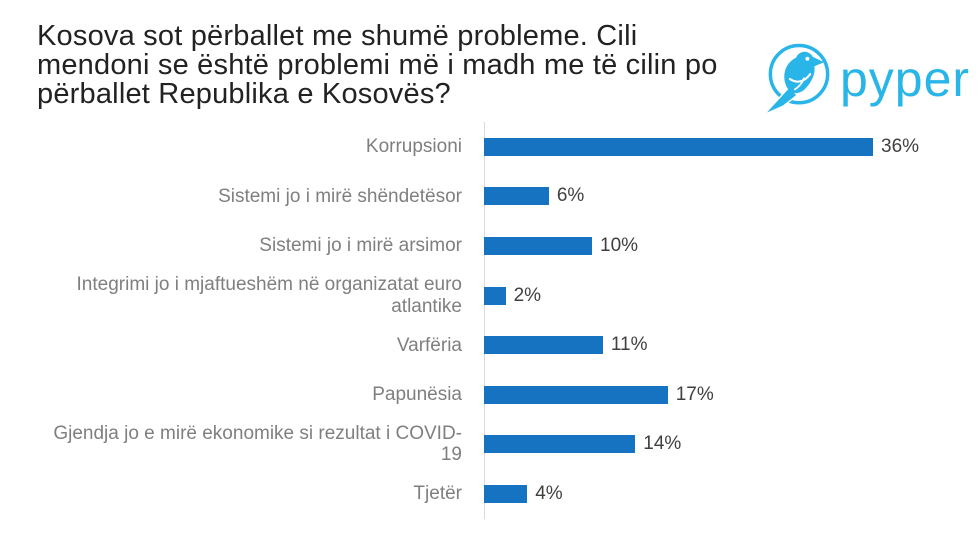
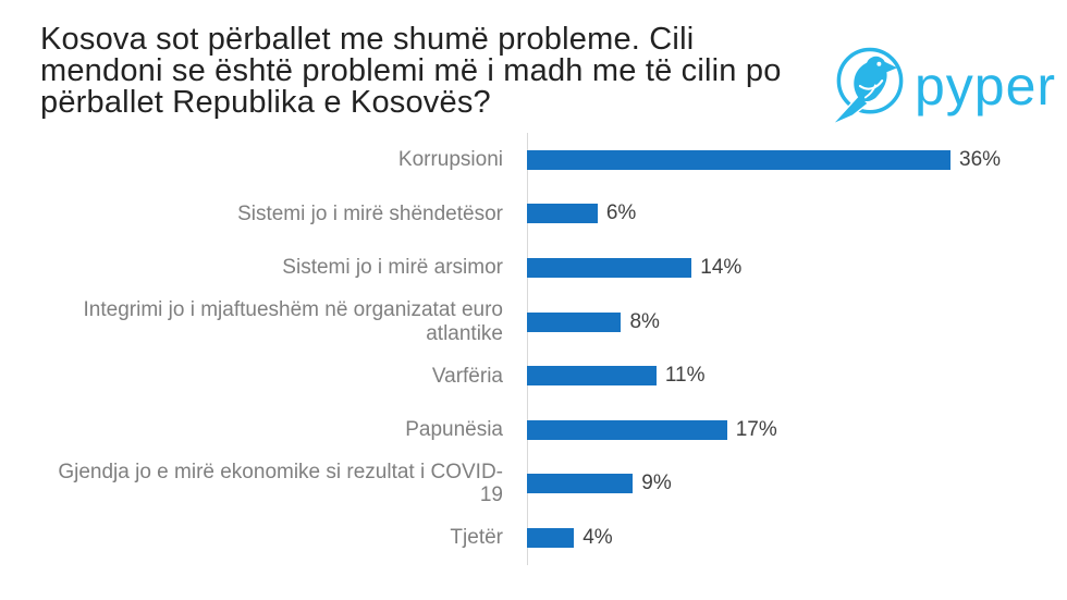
Sistemi jo i mirë arsimor: 10% -> 14%
Integrimi jo i mjaftueshëm në organizatat euro atlantike: 2% -> 8%
Gjendja jo e mirë ekonomike si rezultat i COVID-19: 14% -> 9%
